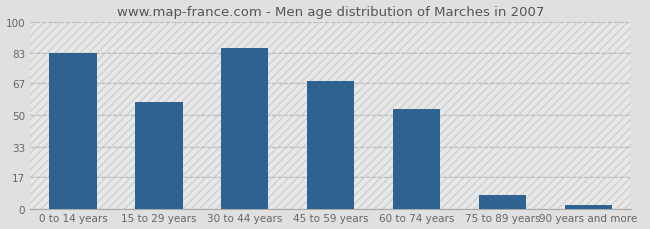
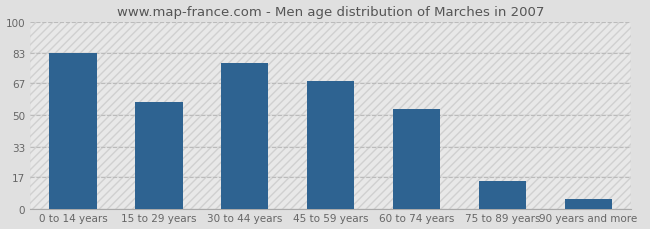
30 to 44 years: 86 -> 78
75 to 89 years: 7 -> 15
90 years and more: 2 -> 5
